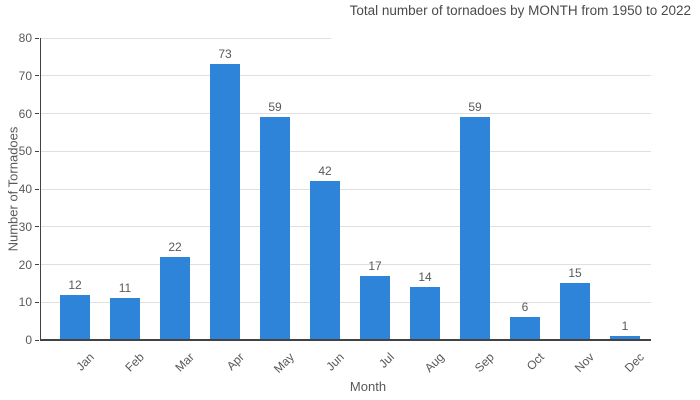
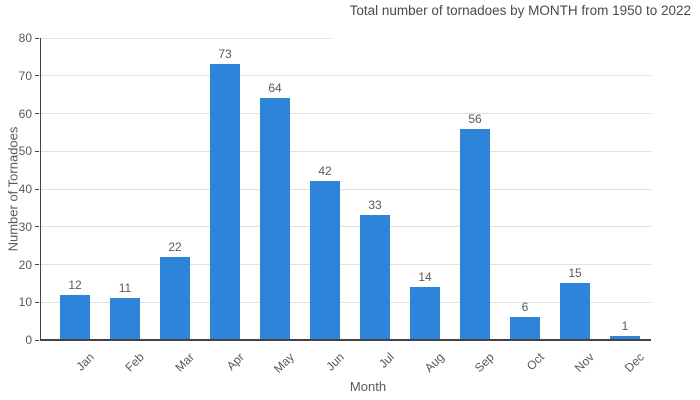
May: 59 -> 64
Jul: 17 -> 33
Sep: 59 -> 56
